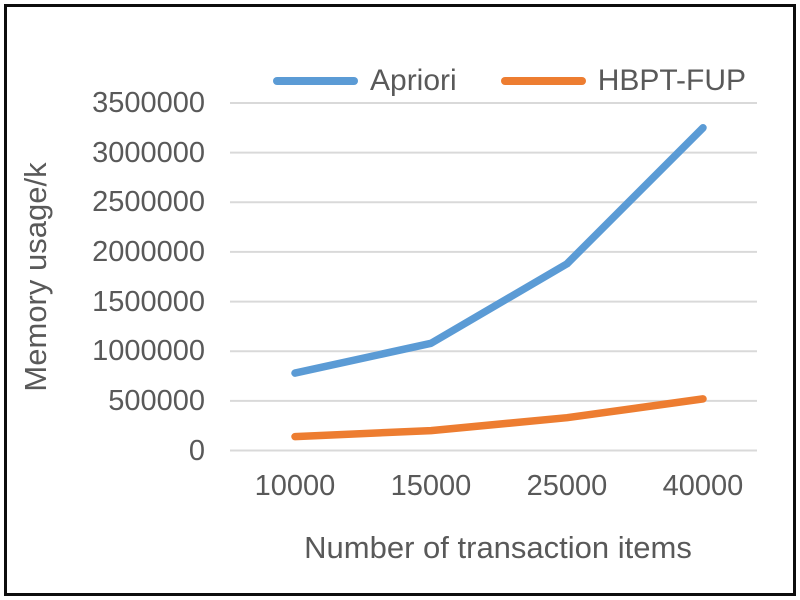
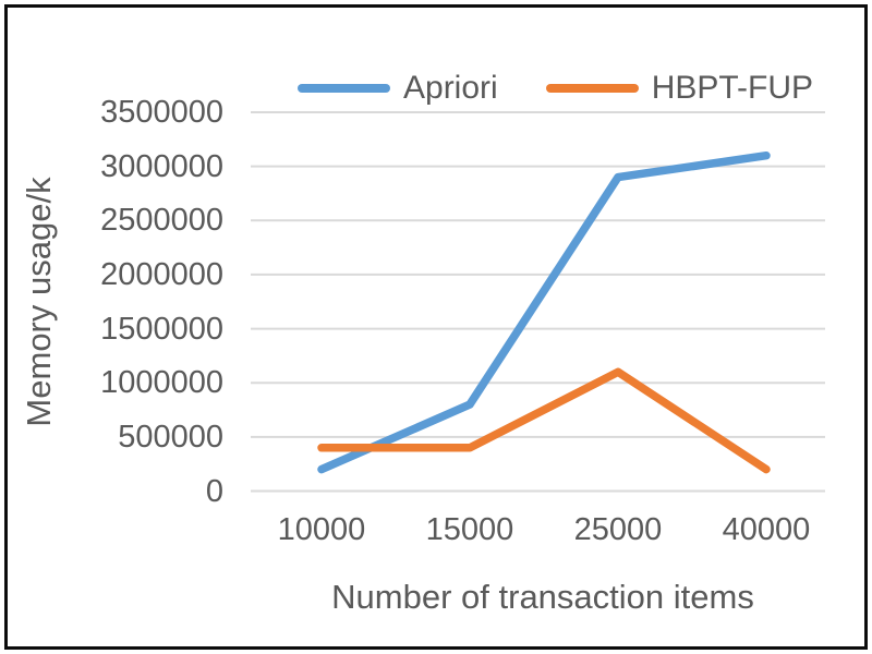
Apriori/10000: 800000 -> 200000
HBPT-FUP/10000: 100000 -> 400000
Apriori/15000: 1100000 -> 800000
HBPT-FUP/15000: 200000 -> 400000
Apriori/25000: 1900000 -> 2900000
HBPT-FUP/25000: 300000 -> 1100000
Apriori/40000: 3200000 -> 3100000
HBPT-FUP/40000: 500000 -> 200000
